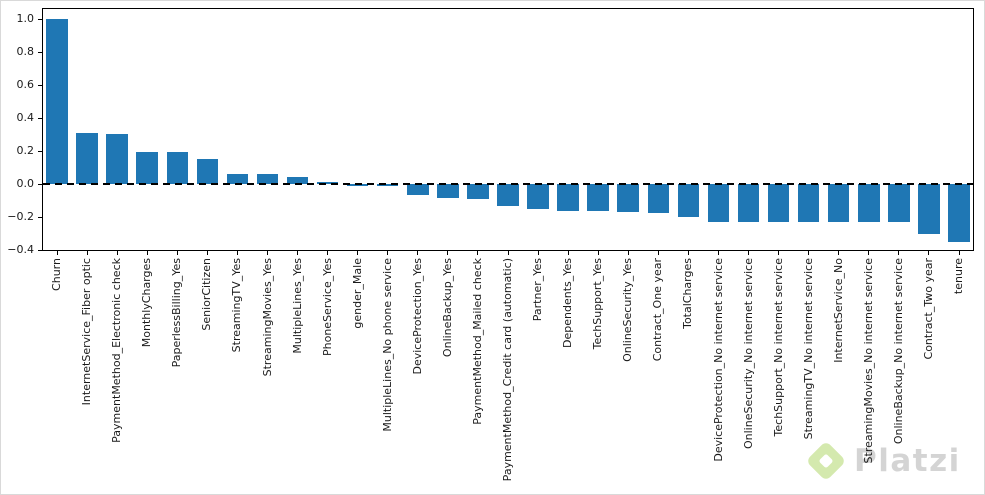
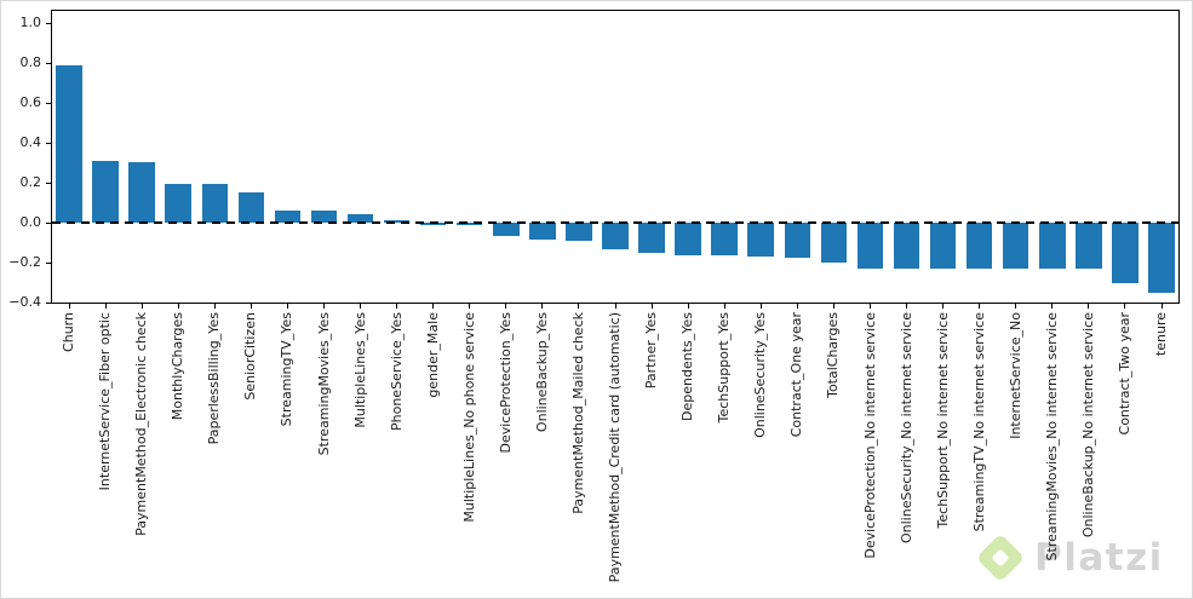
Churn: 1.00 -> 0.79
